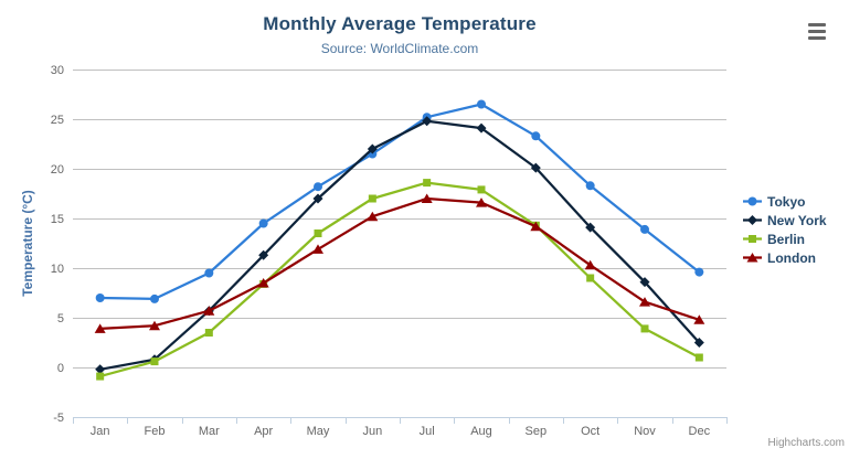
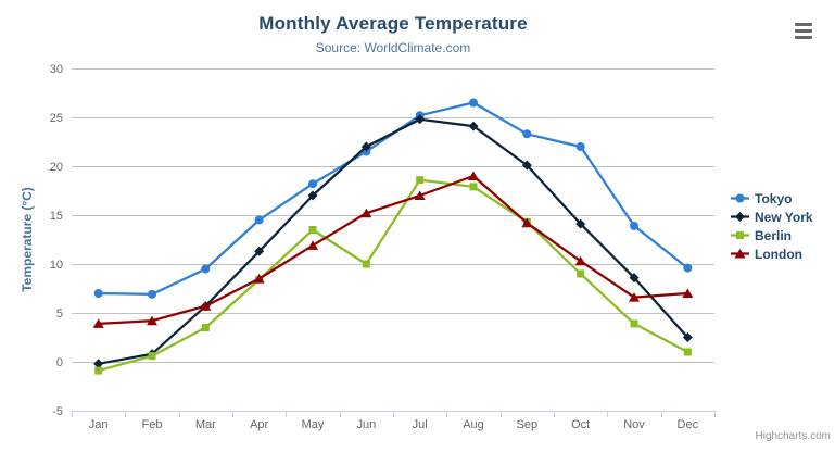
Berlin/Jun: 17 -> 10
London/Aug: 17 -> 19
Tokyo/Oct: 18 -> 22
London/Dec: 5 -> 7
